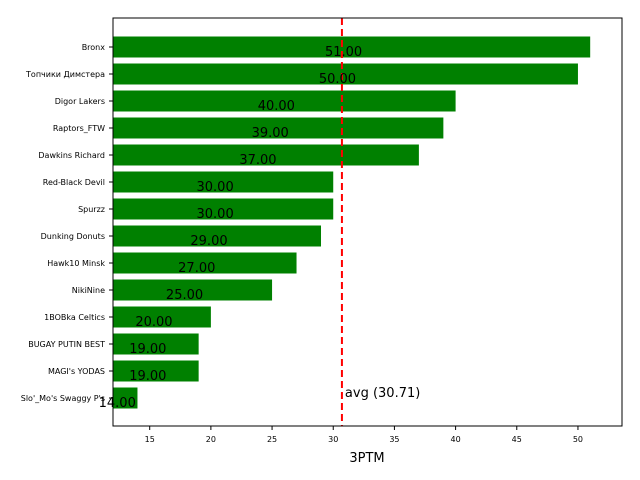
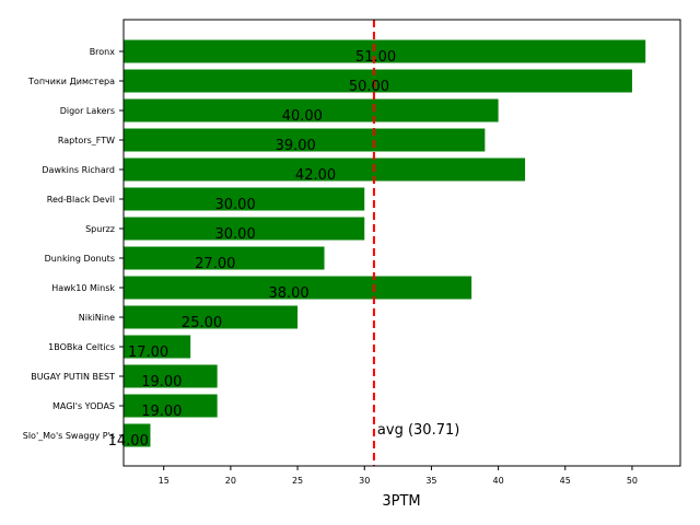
Dawkins Richard: 37.00 -> 42.00
Dunking Donuts: 29.00 -> 27.00
Hawk10 Minsk: 27.00 -> 38.00
1BOBka Celtics: 20.00 -> 17.00
